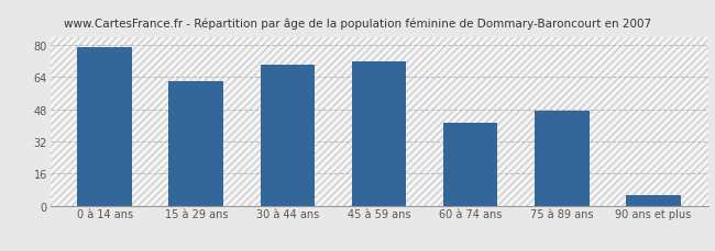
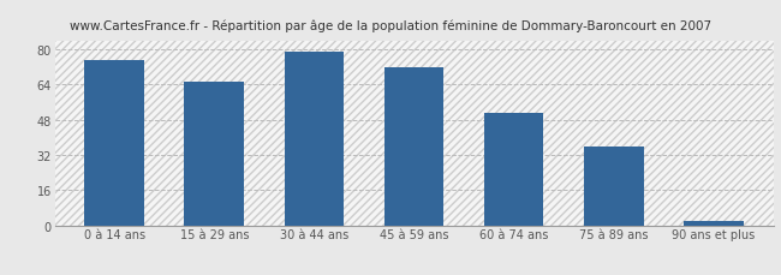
0 à 14 ans: 79 -> 75
15 à 29 ans: 62 -> 65
30 à 44 ans: 70 -> 79
60 à 74 ans: 41 -> 51
75 à 89 ans: 47 -> 36
90 ans et plus: 5 -> 2
